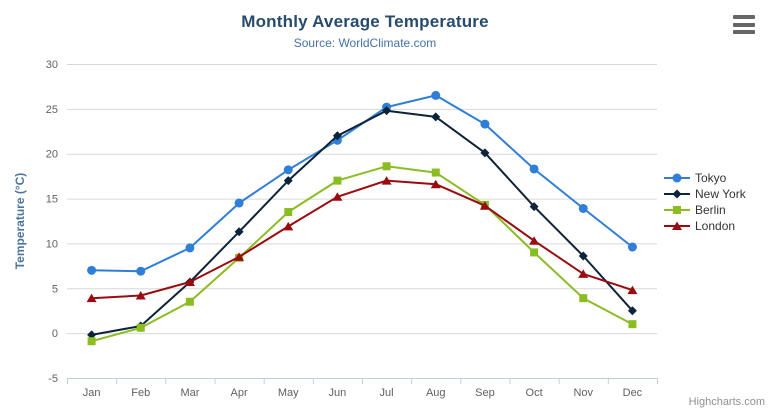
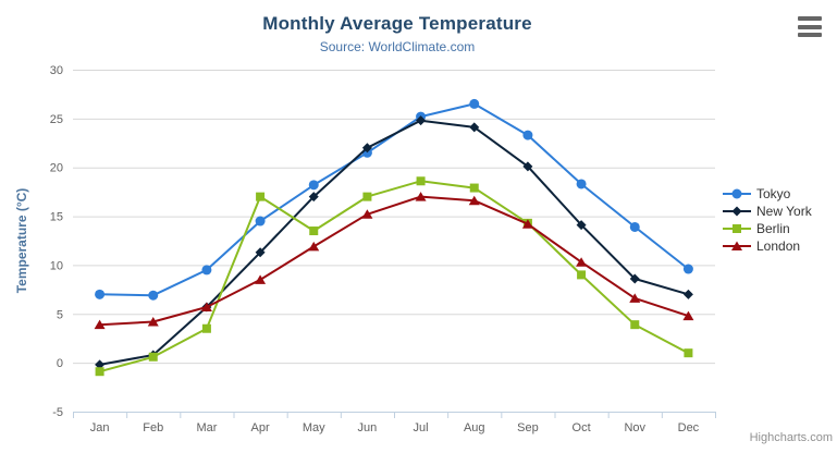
Berlin/Apr: 8 -> 17
New York/Dec: 2 -> 7
